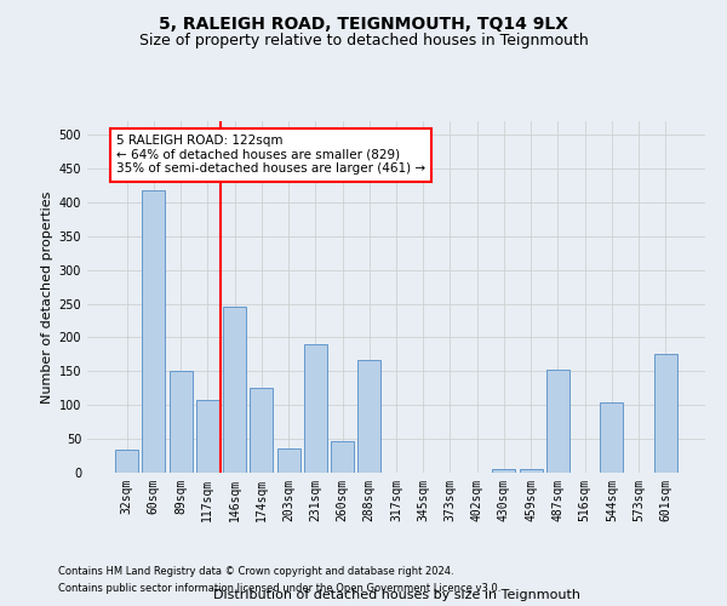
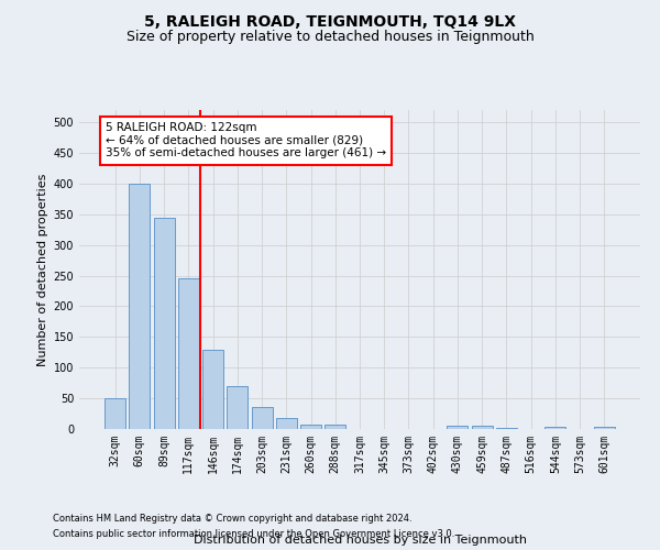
32sqm: 34 -> 50
60sqm: 418 -> 400
89sqm: 150 -> 345
117sqm: 108 -> 245
146sqm: 246 -> 130
174sqm: 126 -> 70
231sqm: 190 -> 18
260sqm: 46 -> 8
288sqm: 166 -> 8
487sqm: 152 -> 2
544sqm: 104 -> 3
601sqm: 176 -> 3
